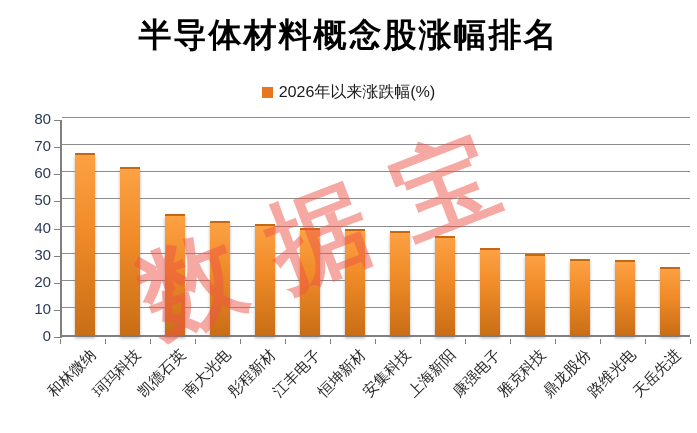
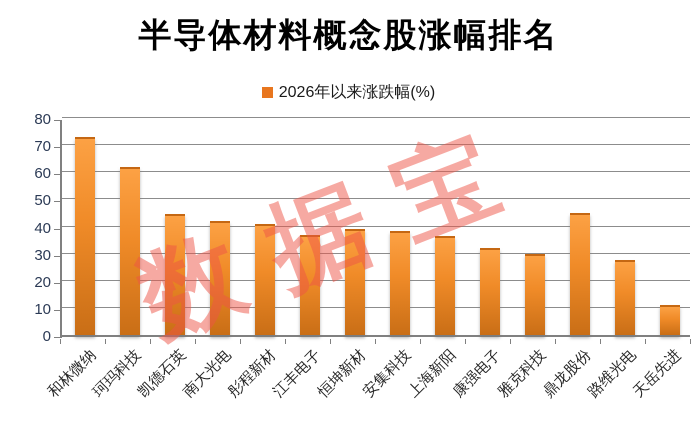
和林微纳: 67 -> 73
江丰电子: 40 -> 37
鼎龙股份: 28 -> 45
天岳先进: 25 -> 11
